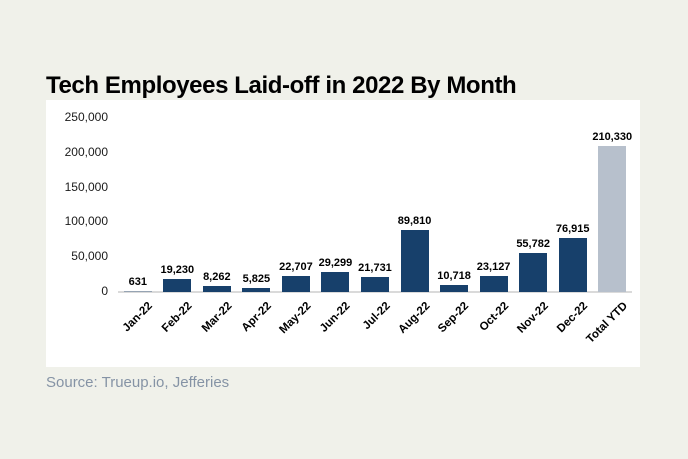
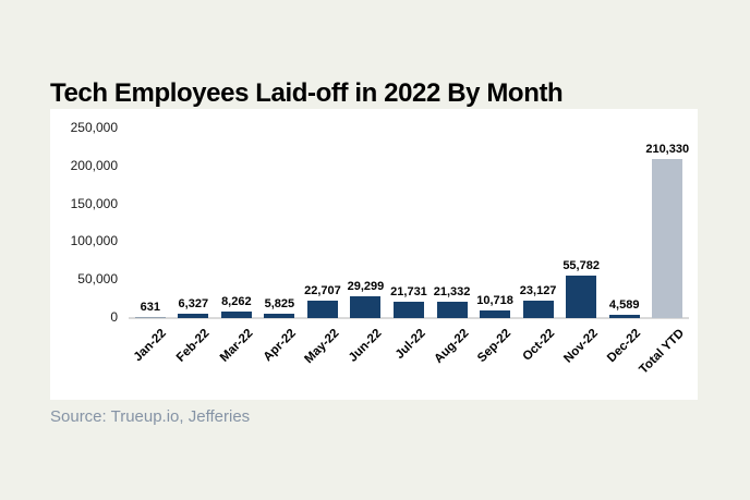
Feb-22: 19,230 -> 6,327
Aug-22: 89,810 -> 21,332
Dec-22: 76,915 -> 4,589
